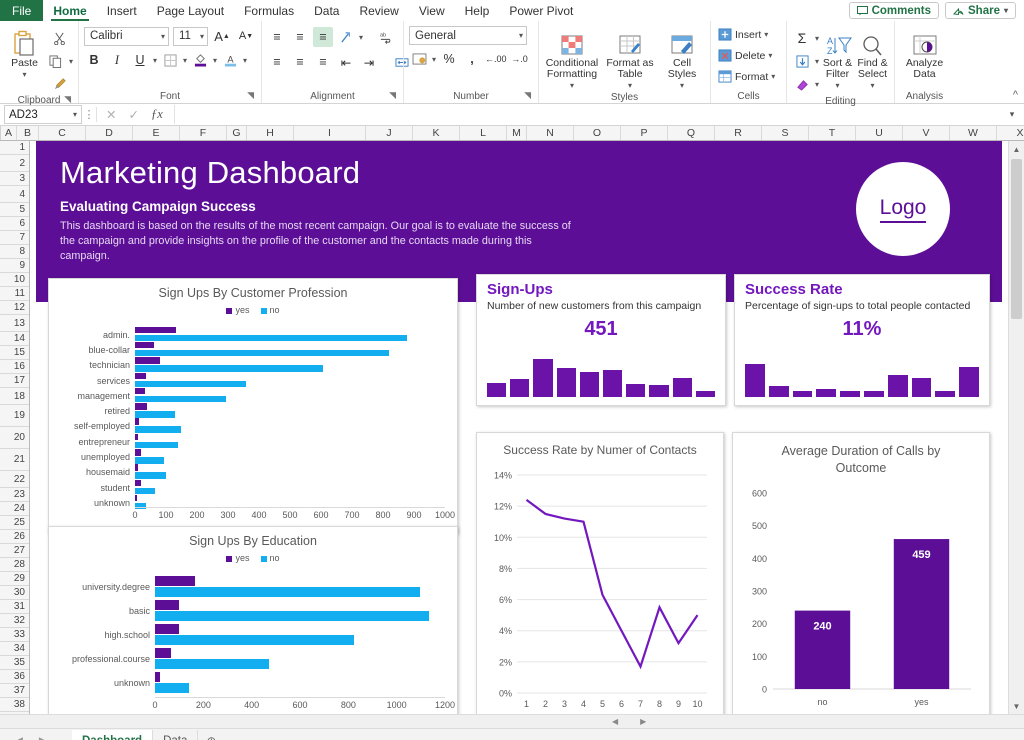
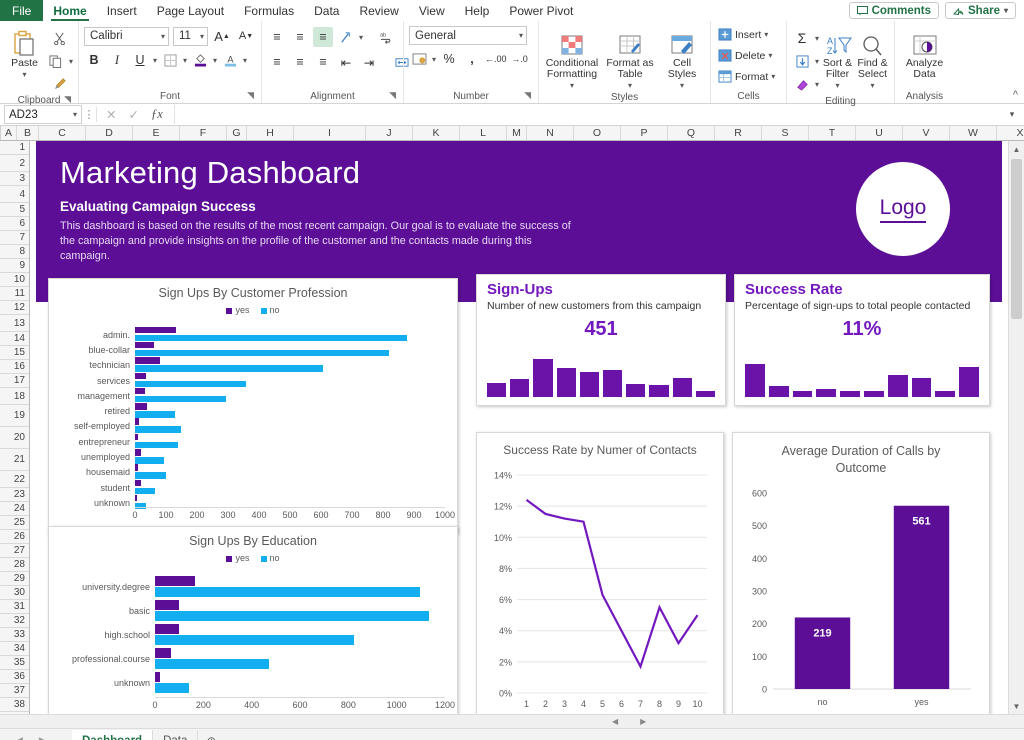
Average Duration of Calls by Outcome/no: 240 -> 219
Average Duration of Calls by Outcome/yes: 459 -> 561
